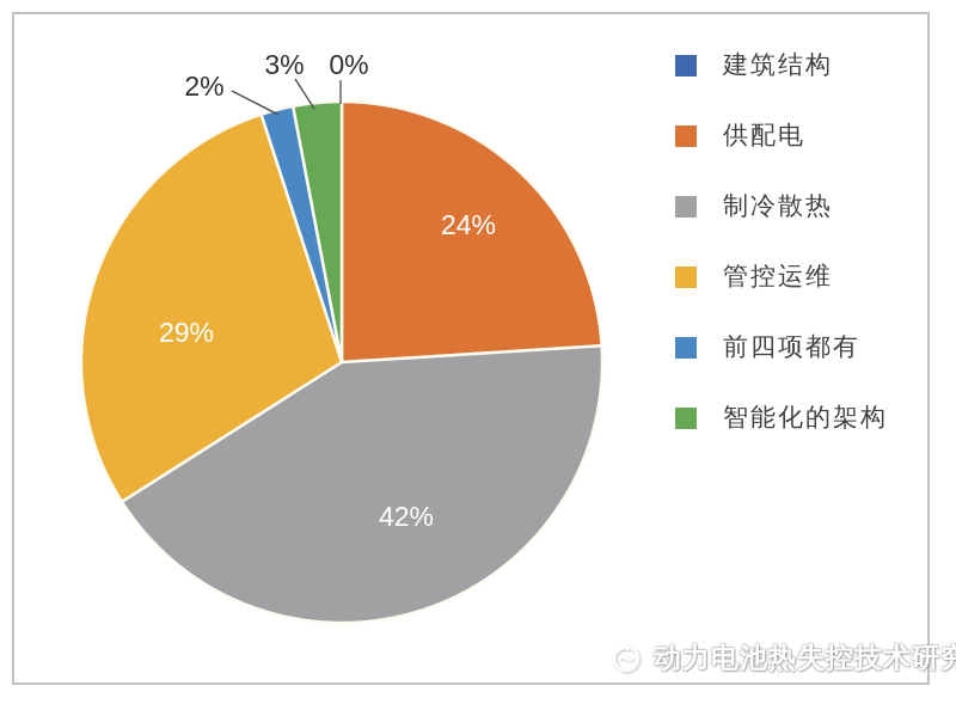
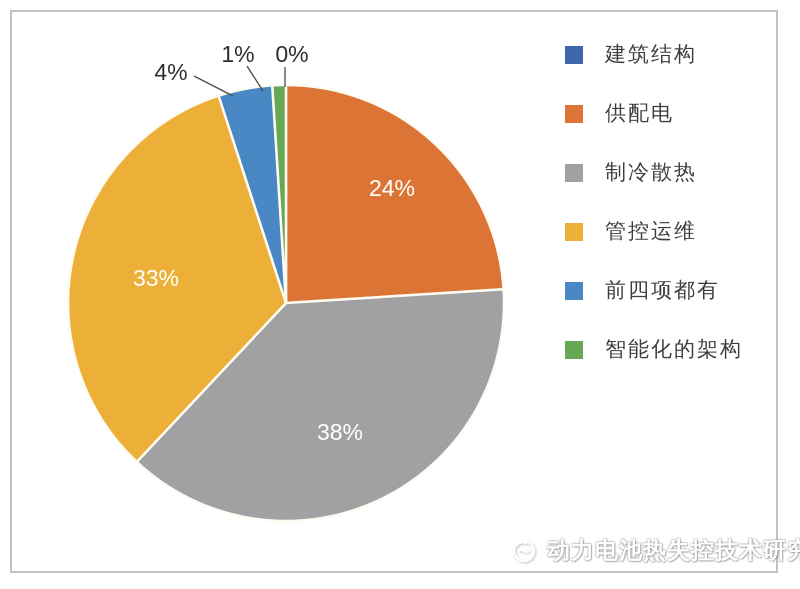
制冷散热: 42% -> 38%
管控运维: 29% -> 33%
前四项都有: 2% -> 4%
智能化的架构: 3% -> 1%
